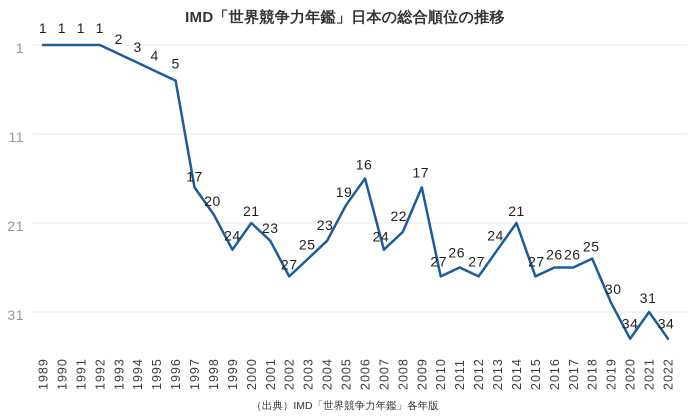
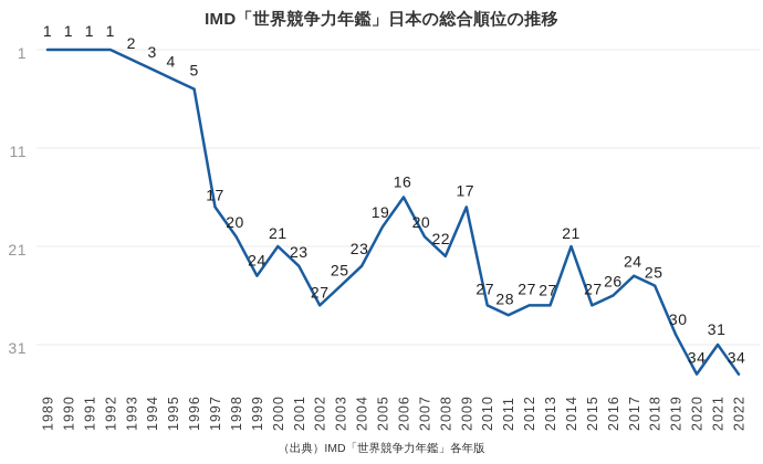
2007: 24 -> 20
2011: 26 -> 28
2013: 24 -> 27
2017: 26 -> 24
